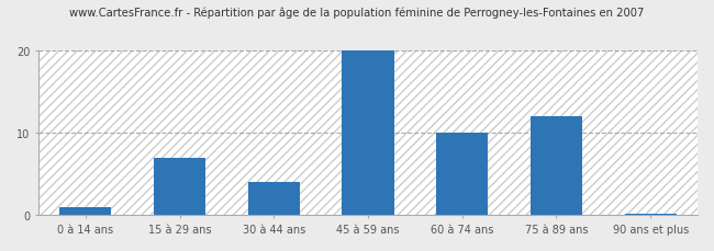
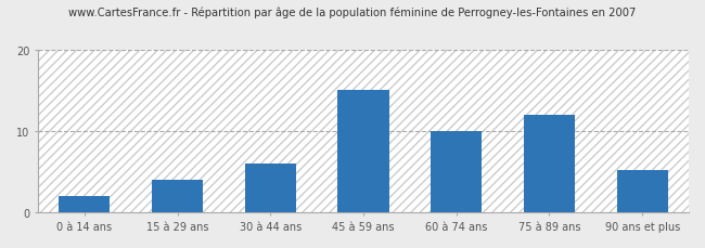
0 à 14 ans: 1.0 -> 2.0
15 à 29 ans: 7.0 -> 4.0
30 à 44 ans: 4.0 -> 6.0
45 à 59 ans: 20.0 -> 15.0
90 ans et plus: 0.2 -> 5.2
